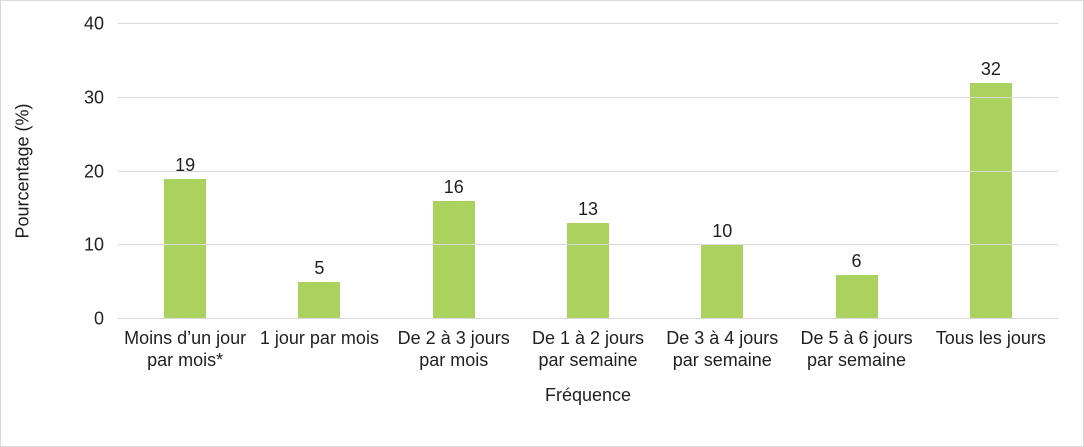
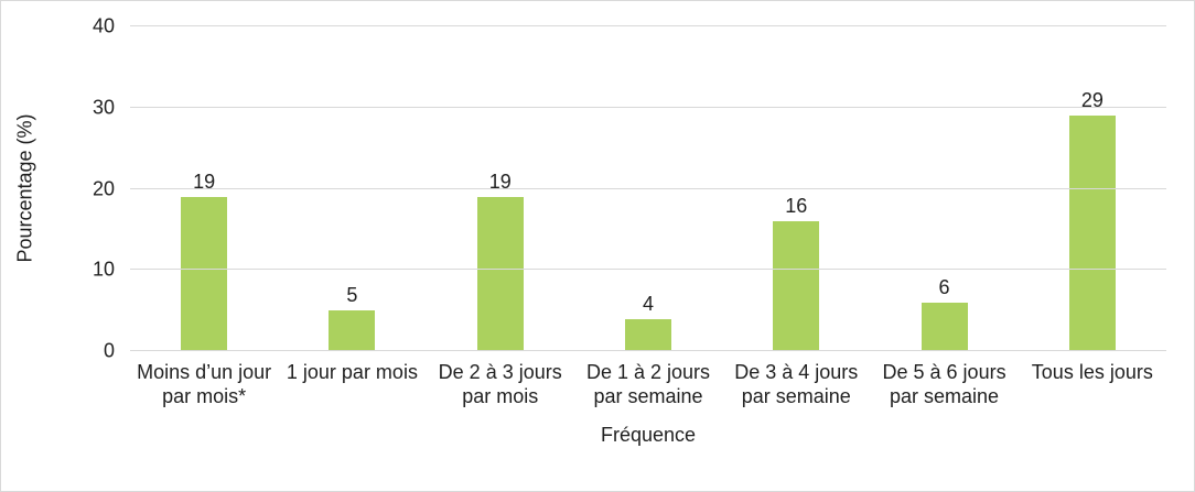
De 2 à 3 jours par mois: 16 -> 19
De 1 à 2 jours par semaine: 13 -> 4
De 3 à 4 jours par semaine: 10 -> 16
Tous les jours: 32 -> 29
